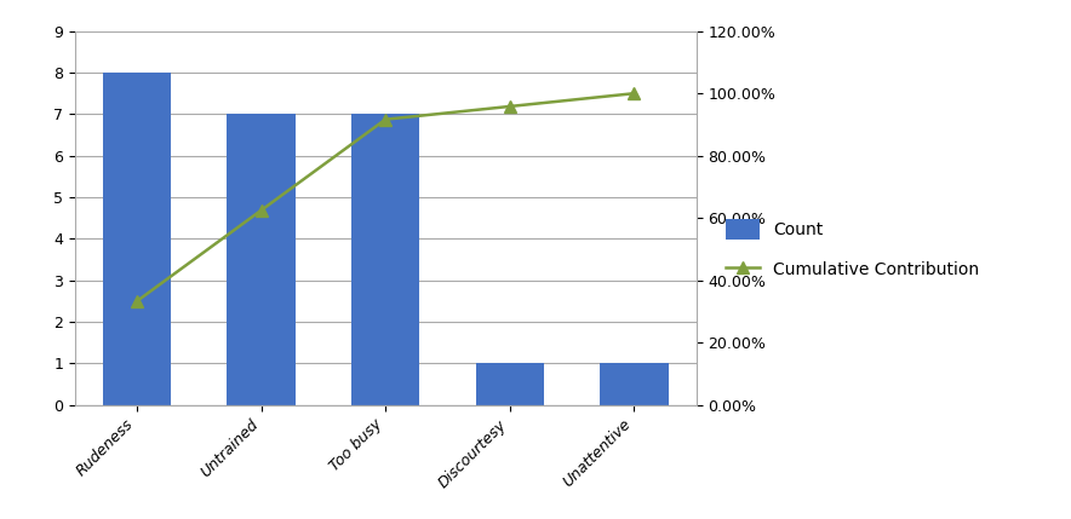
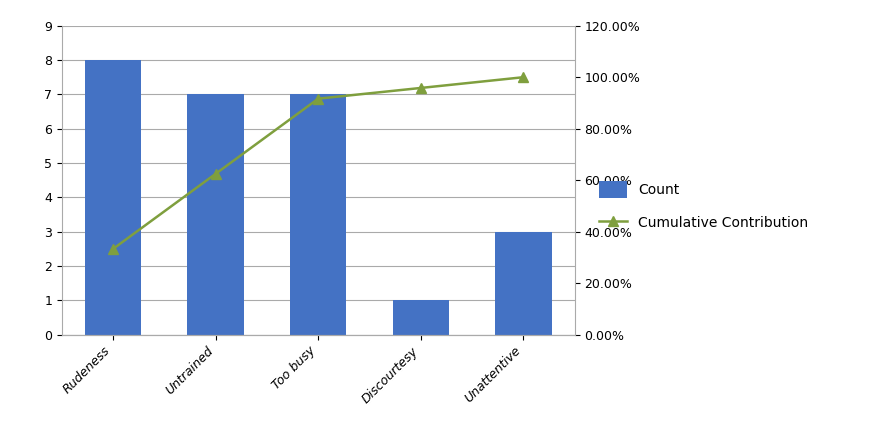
Count/Unattentive: 1 -> 3
